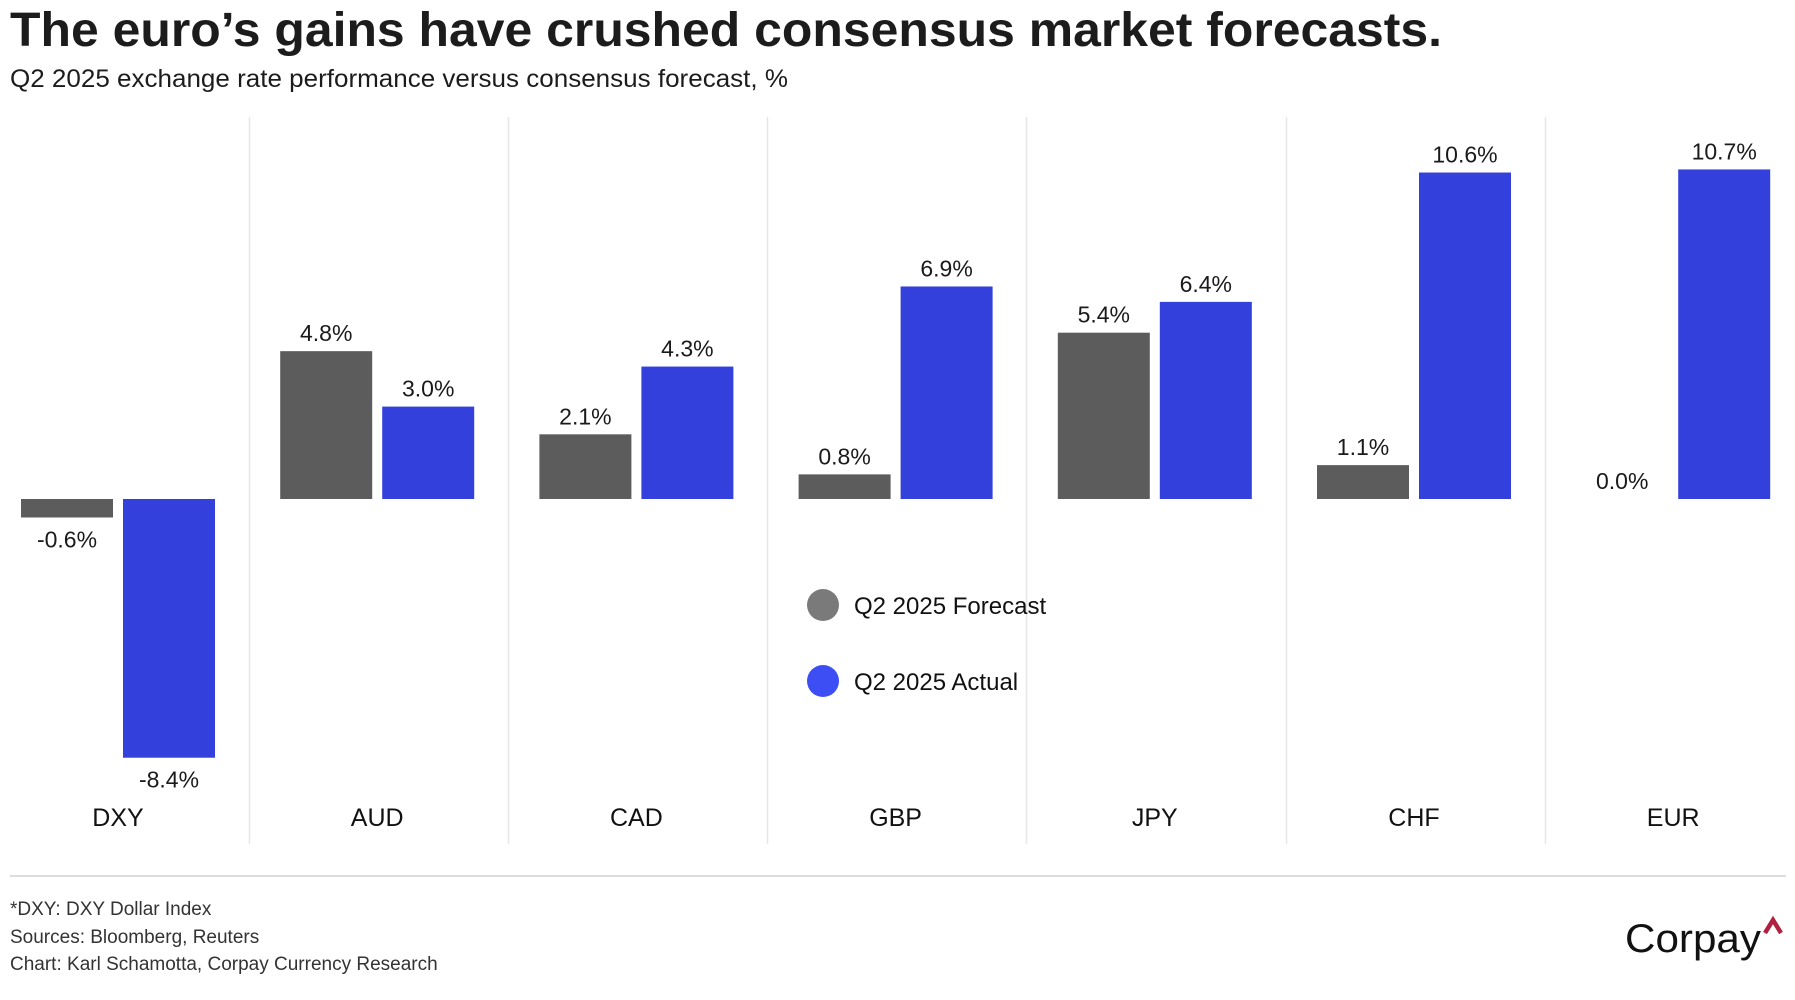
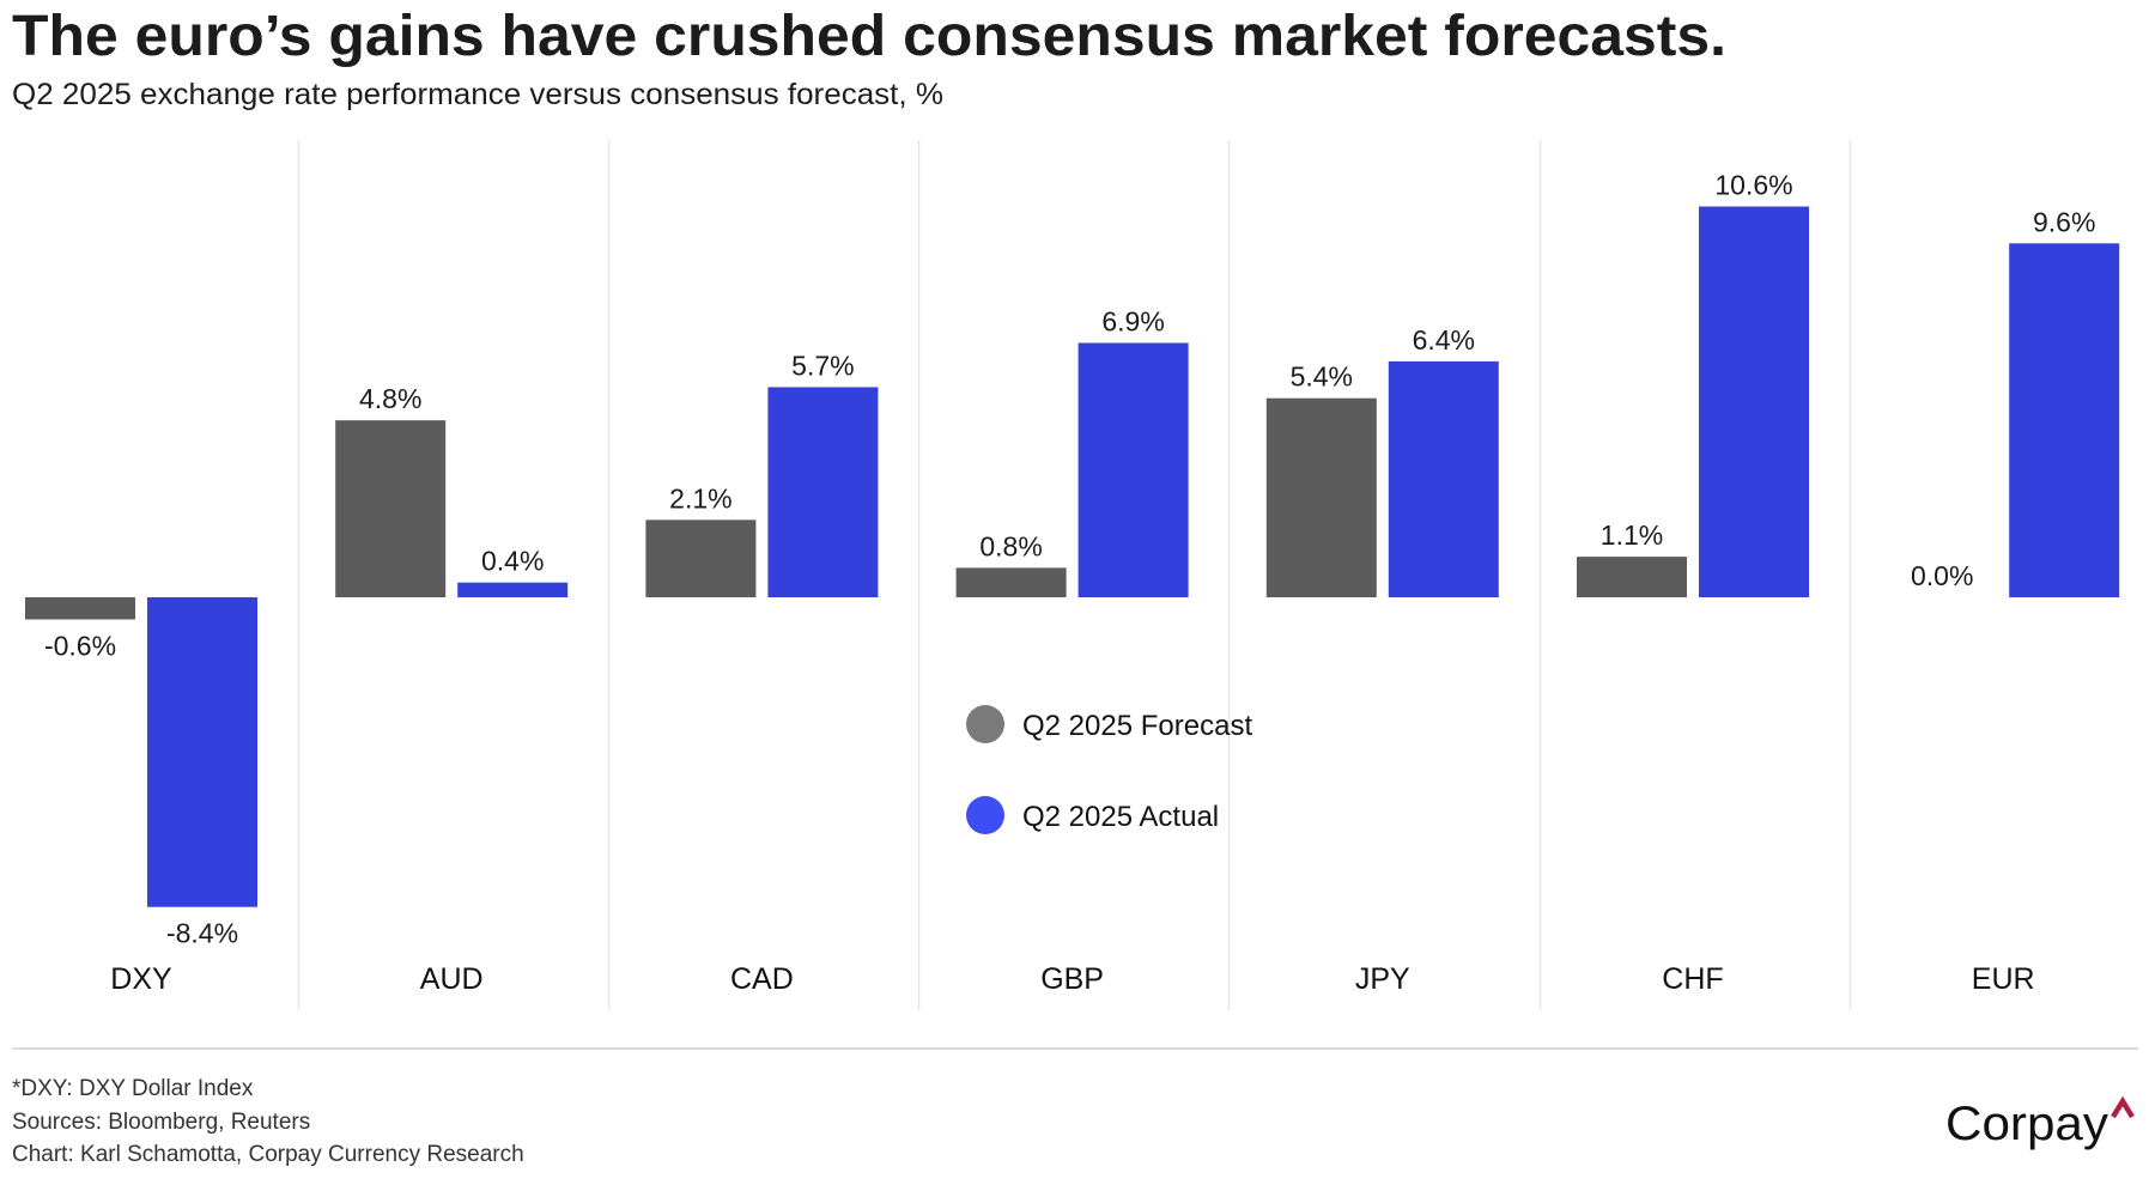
Q2 2025 Actual/AUD: 3.0% -> 0.4%
Q2 2025 Actual/CAD: 4.3% -> 5.7%
Q2 2025 Actual/EUR: 10.7% -> 9.6%
